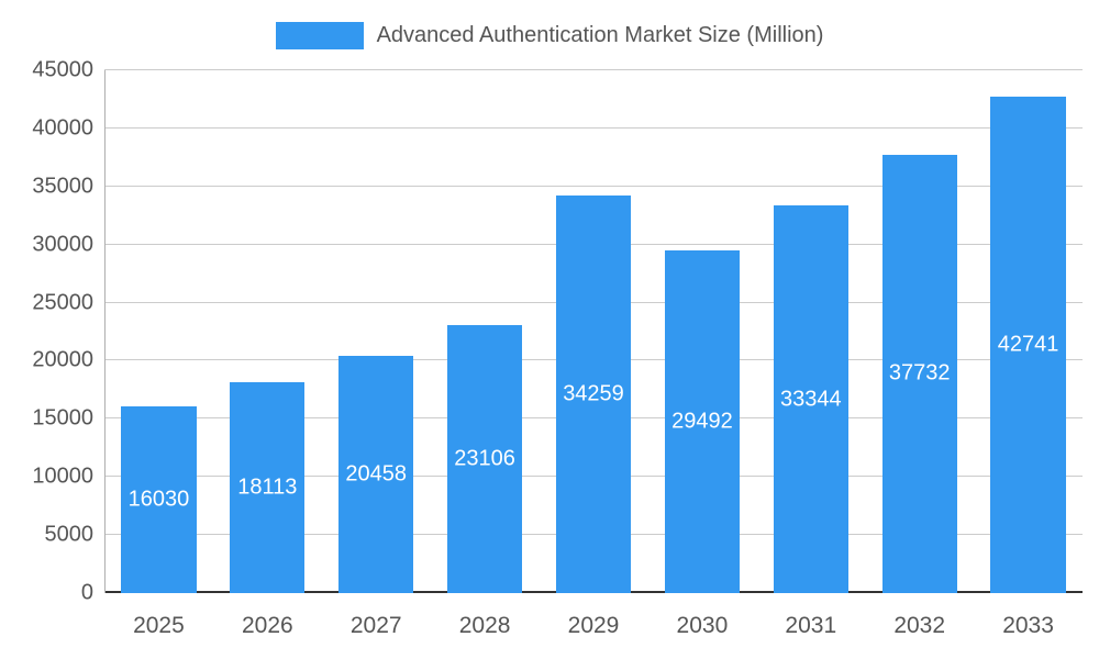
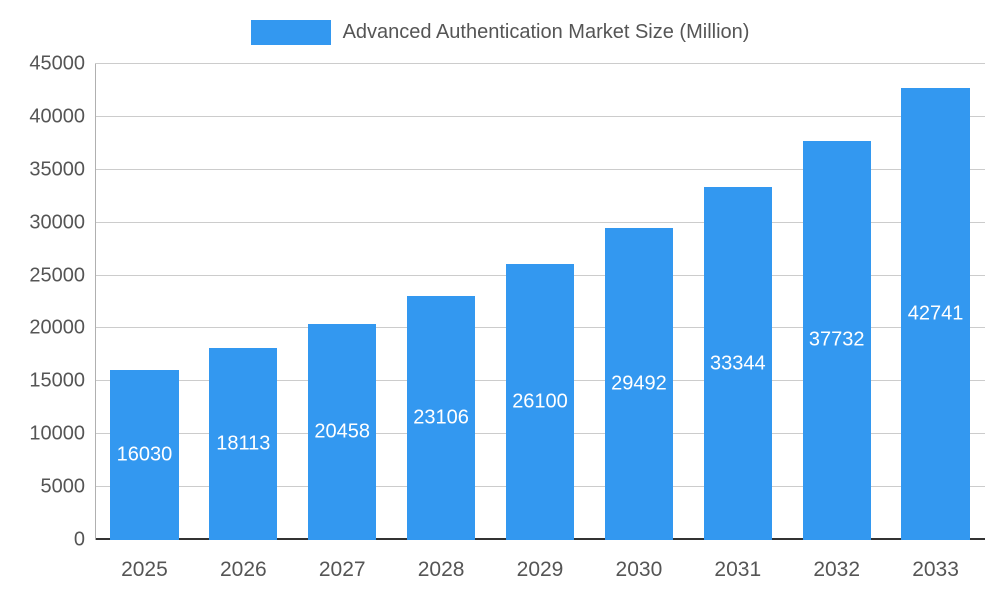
2029: 34259 -> 26100
